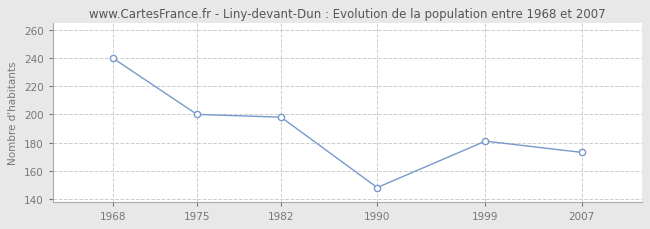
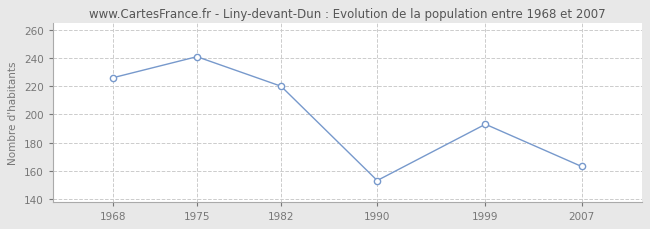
1968: 240 -> 226
1975: 200 -> 241
1982: 198 -> 220
1990: 148 -> 153
1999: 181 -> 193
2007: 173 -> 163
